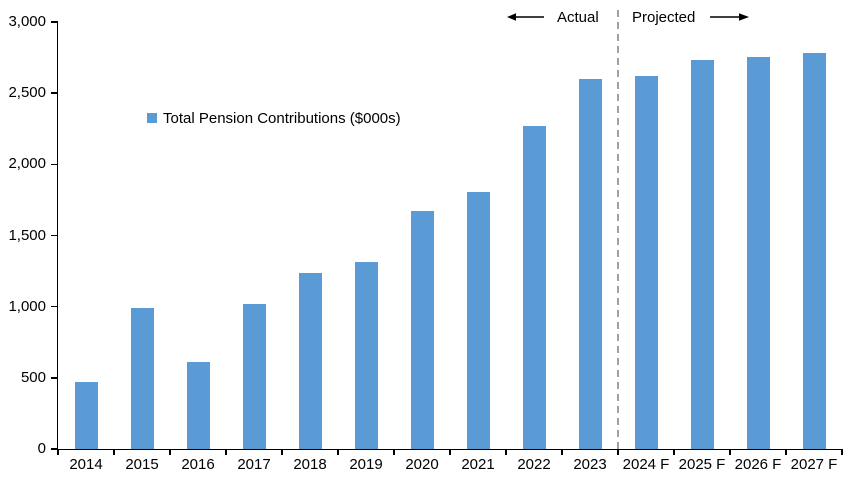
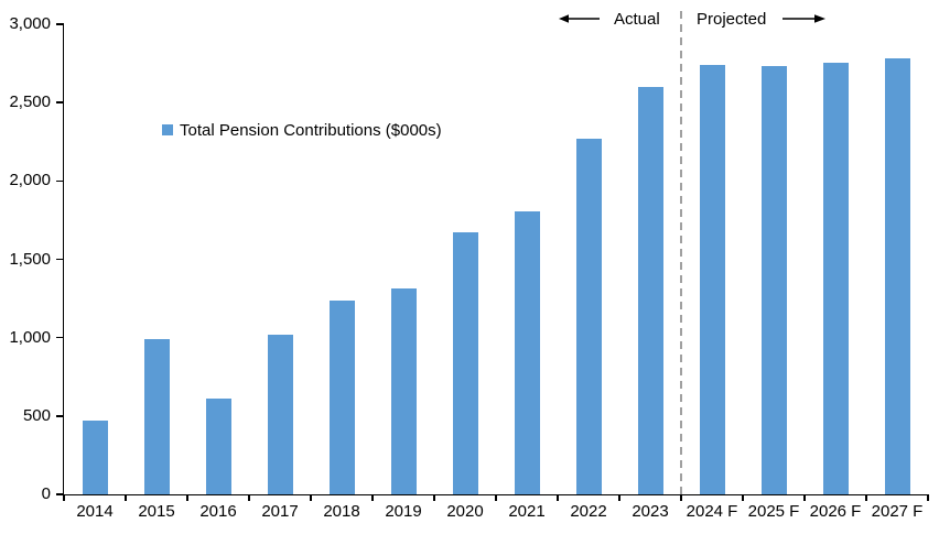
2024 F: 2620 -> 2740
